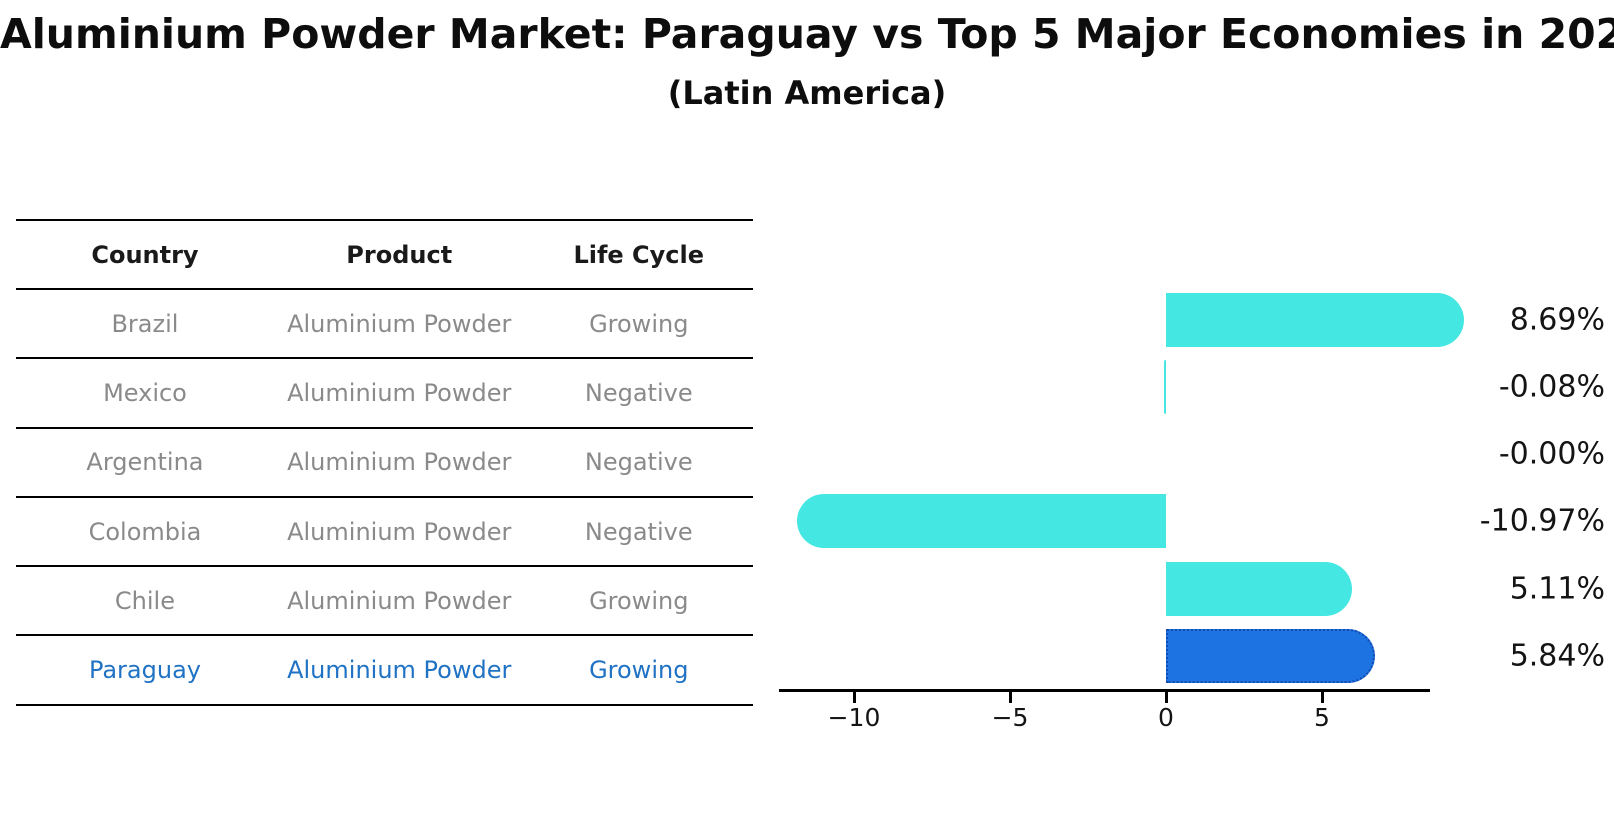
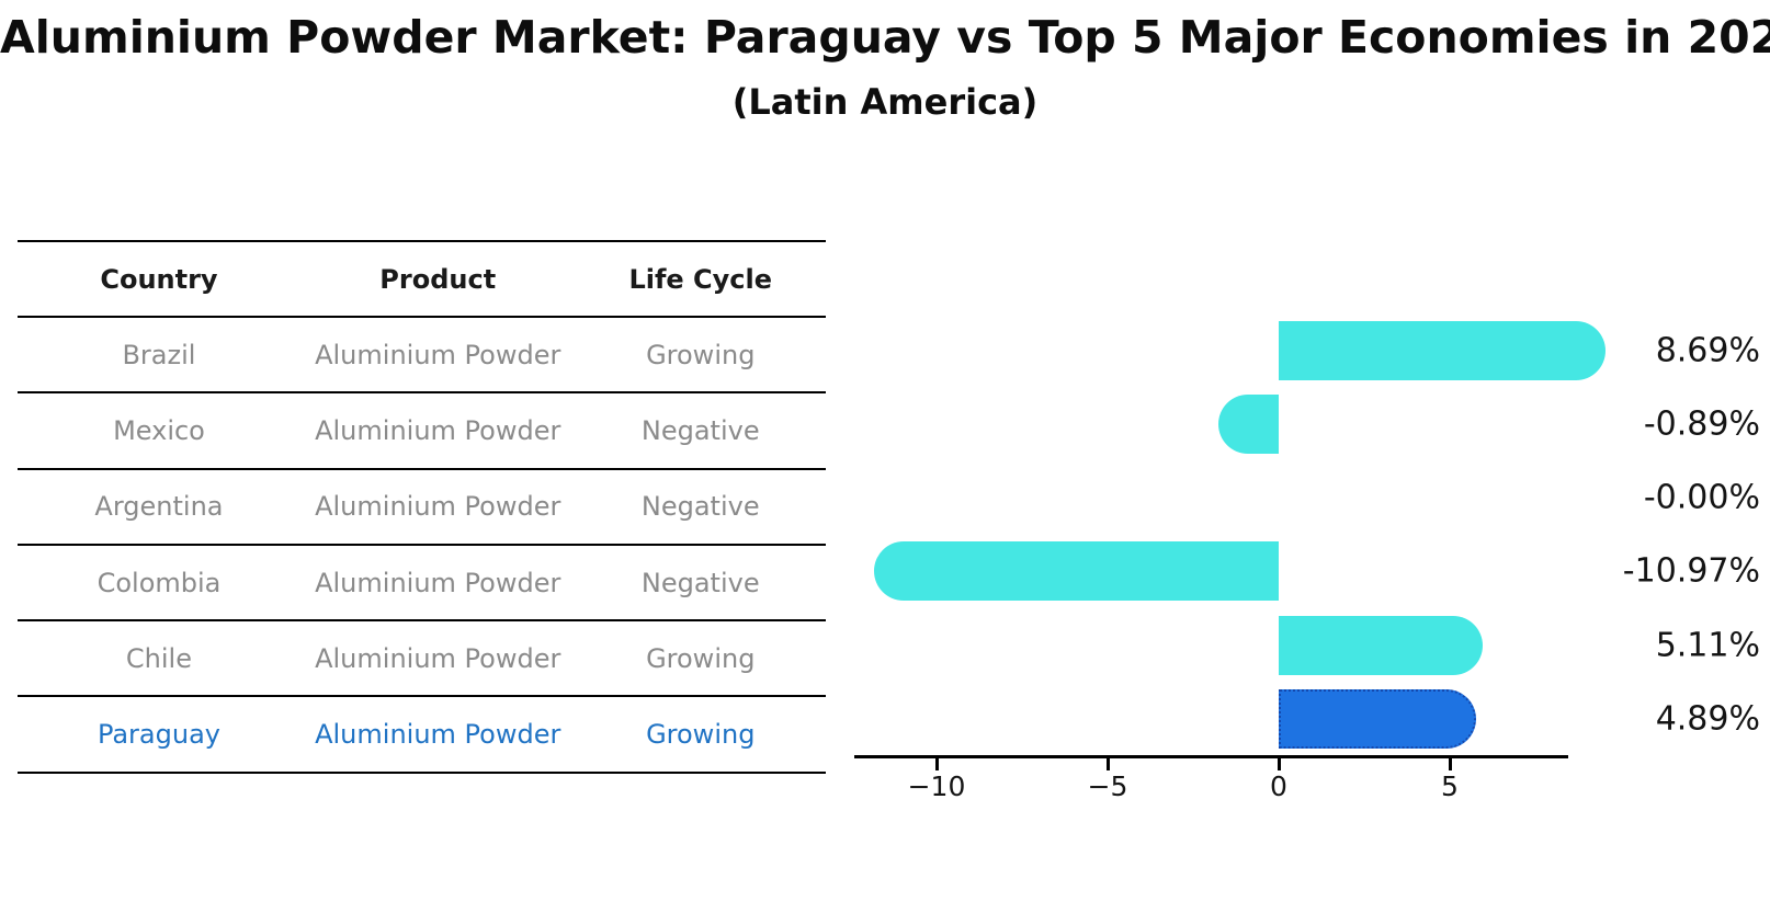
Mexico: -0.08% -> -0.89%
Paraguay: 5.84% -> 4.89%
